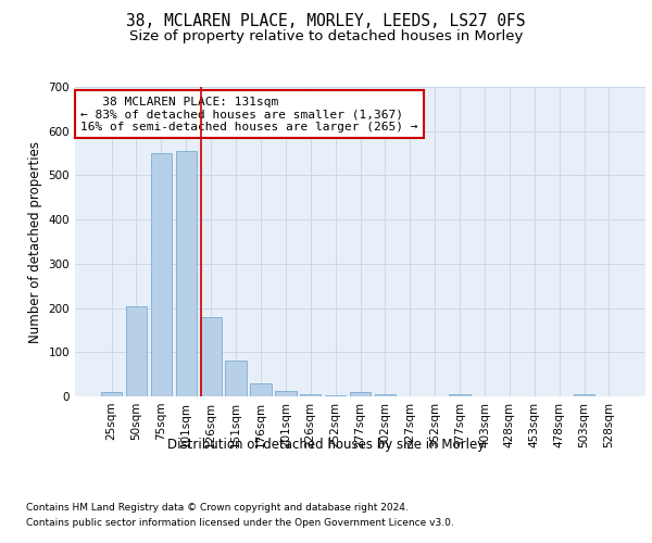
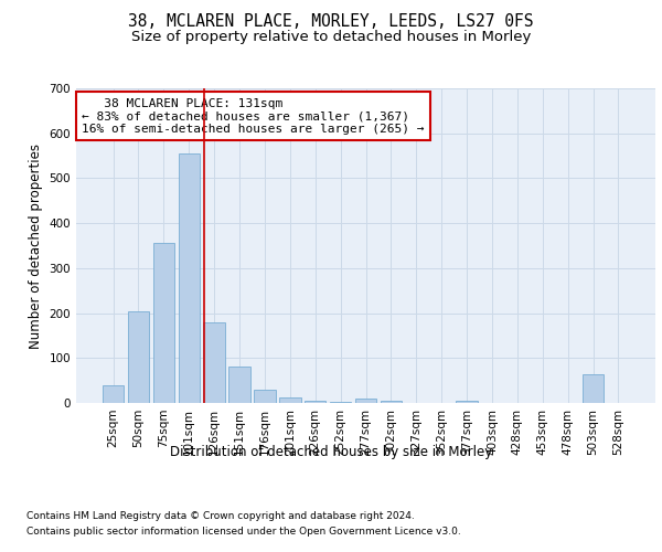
25sqm: 10 -> 40
75sqm: 550 -> 355
503sqm: 5 -> 65
